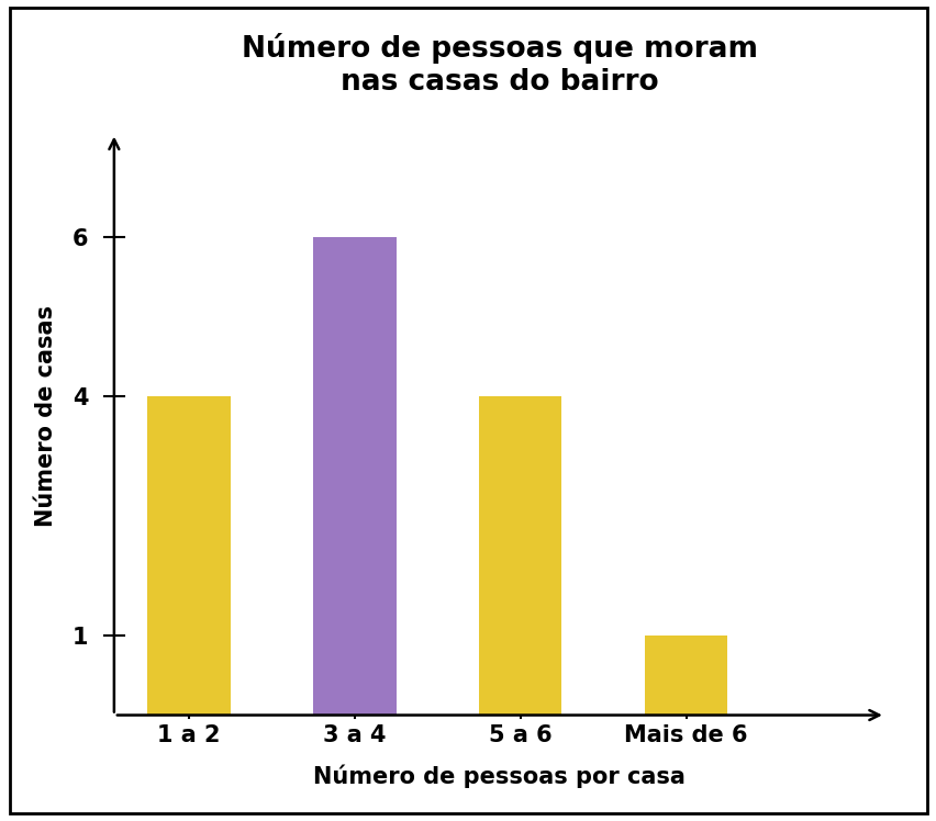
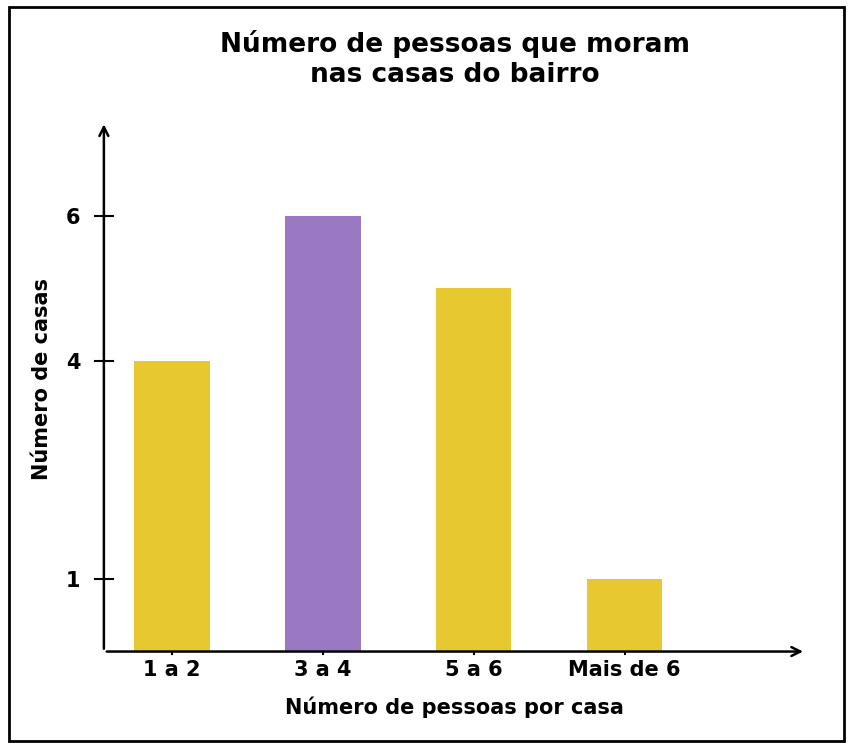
5 a 6: 4 -> 5
